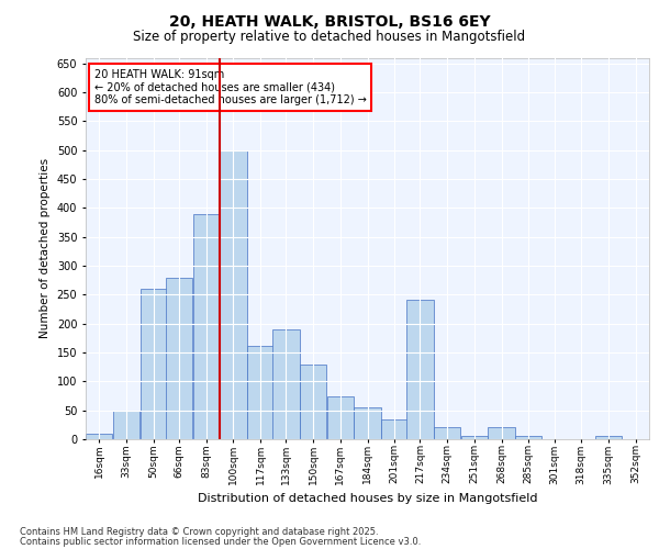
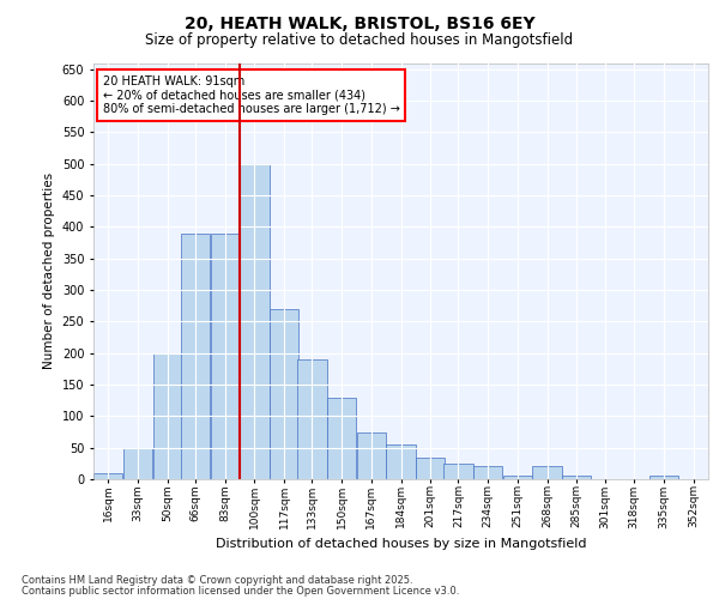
50sqm: 260 -> 200
66sqm: 280 -> 390
117sqm: 162 -> 270
217sqm: 242 -> 25
